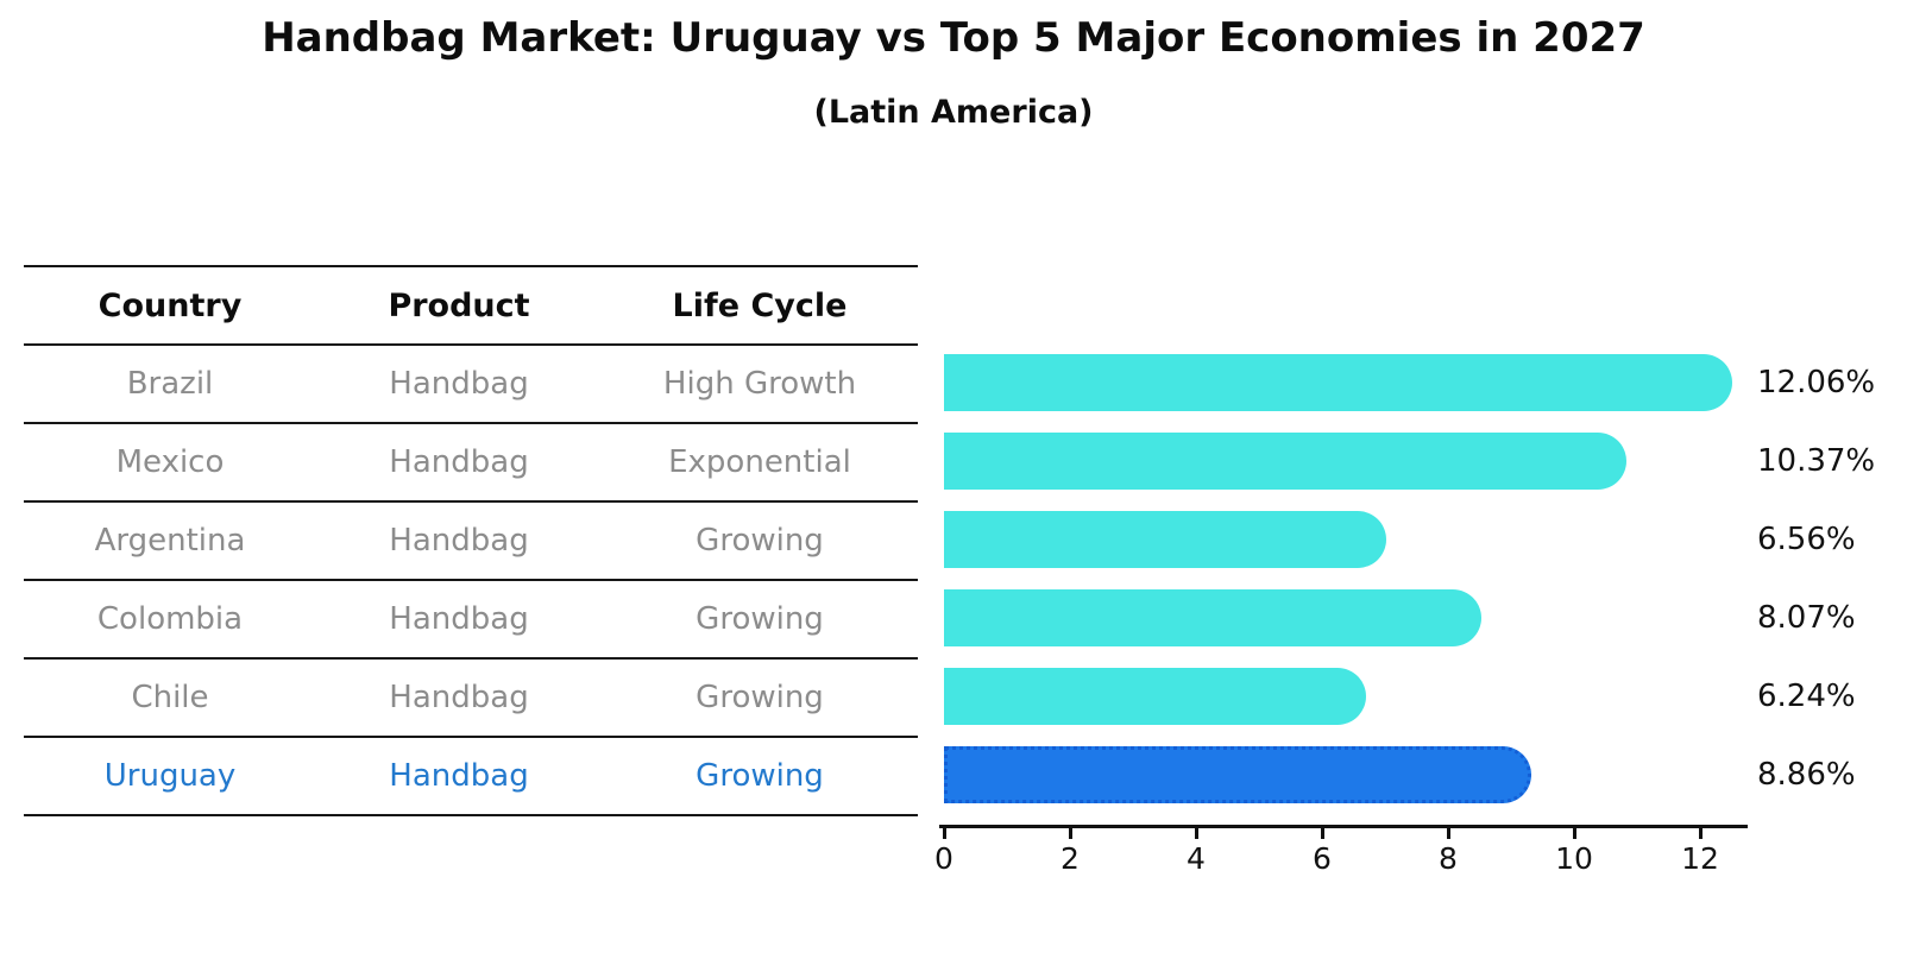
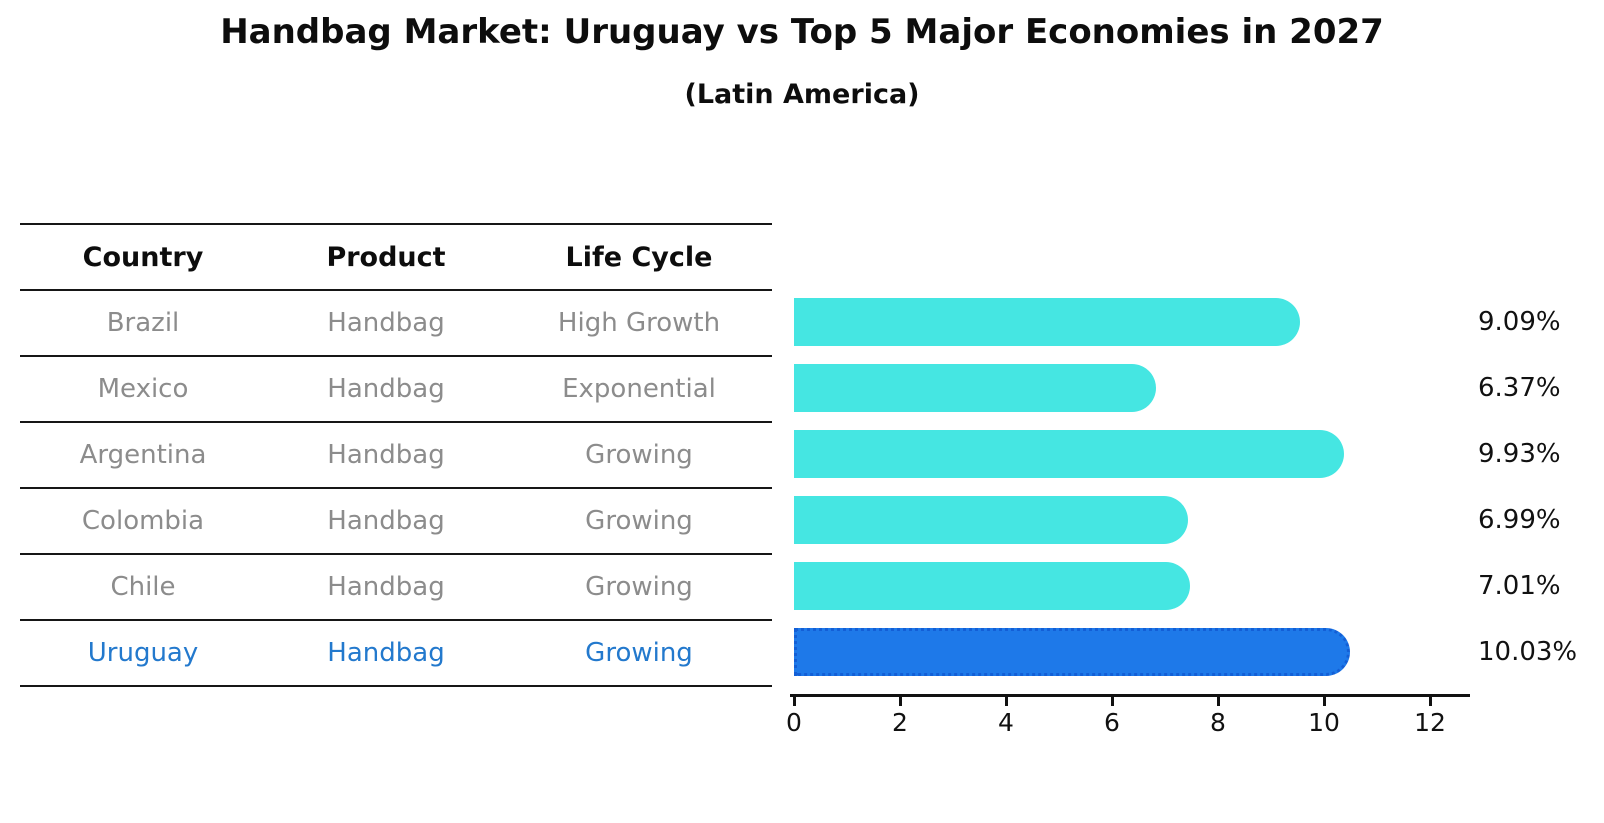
Brazil: 12.06% -> 9.09%
Mexico: 10.37% -> 6.37%
Argentina: 6.56% -> 9.93%
Colombia: 8.07% -> 6.99%
Chile: 6.24% -> 7.01%
Uruguay: 8.86% -> 10.03%
